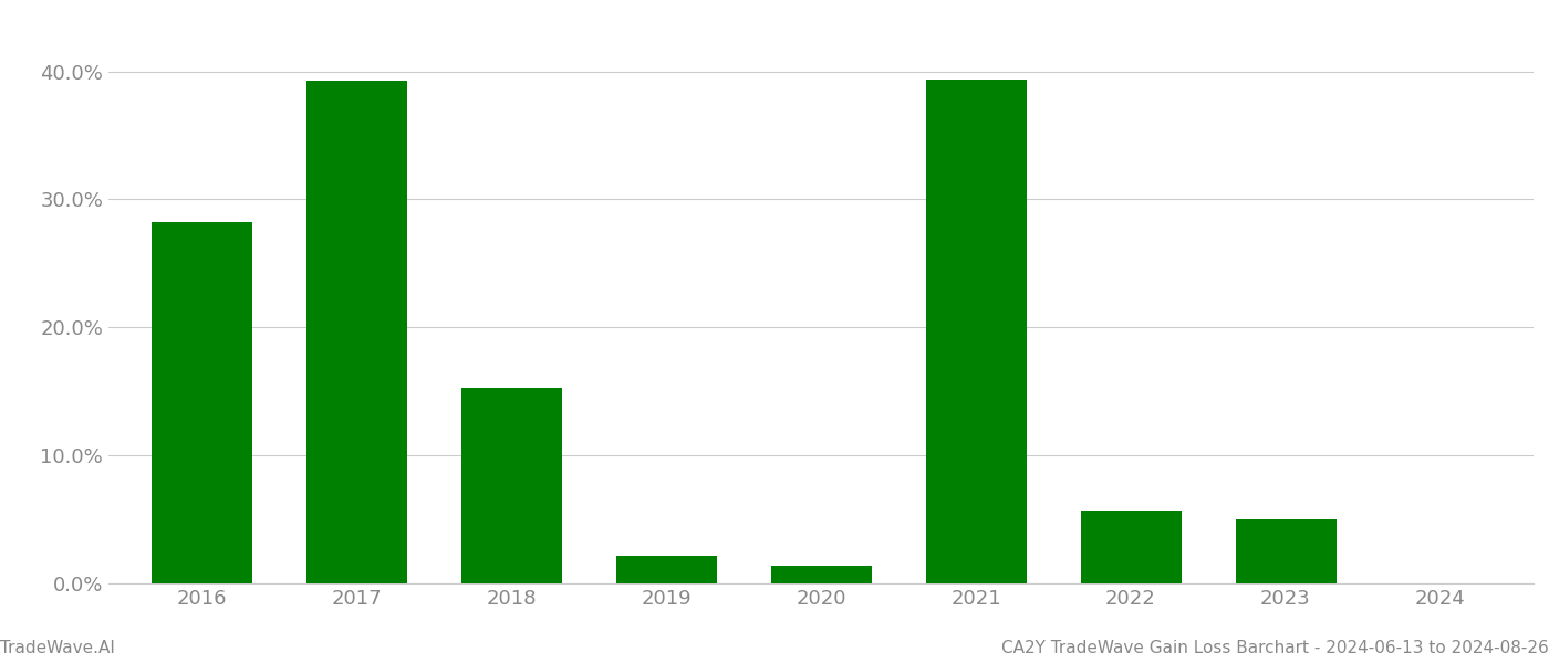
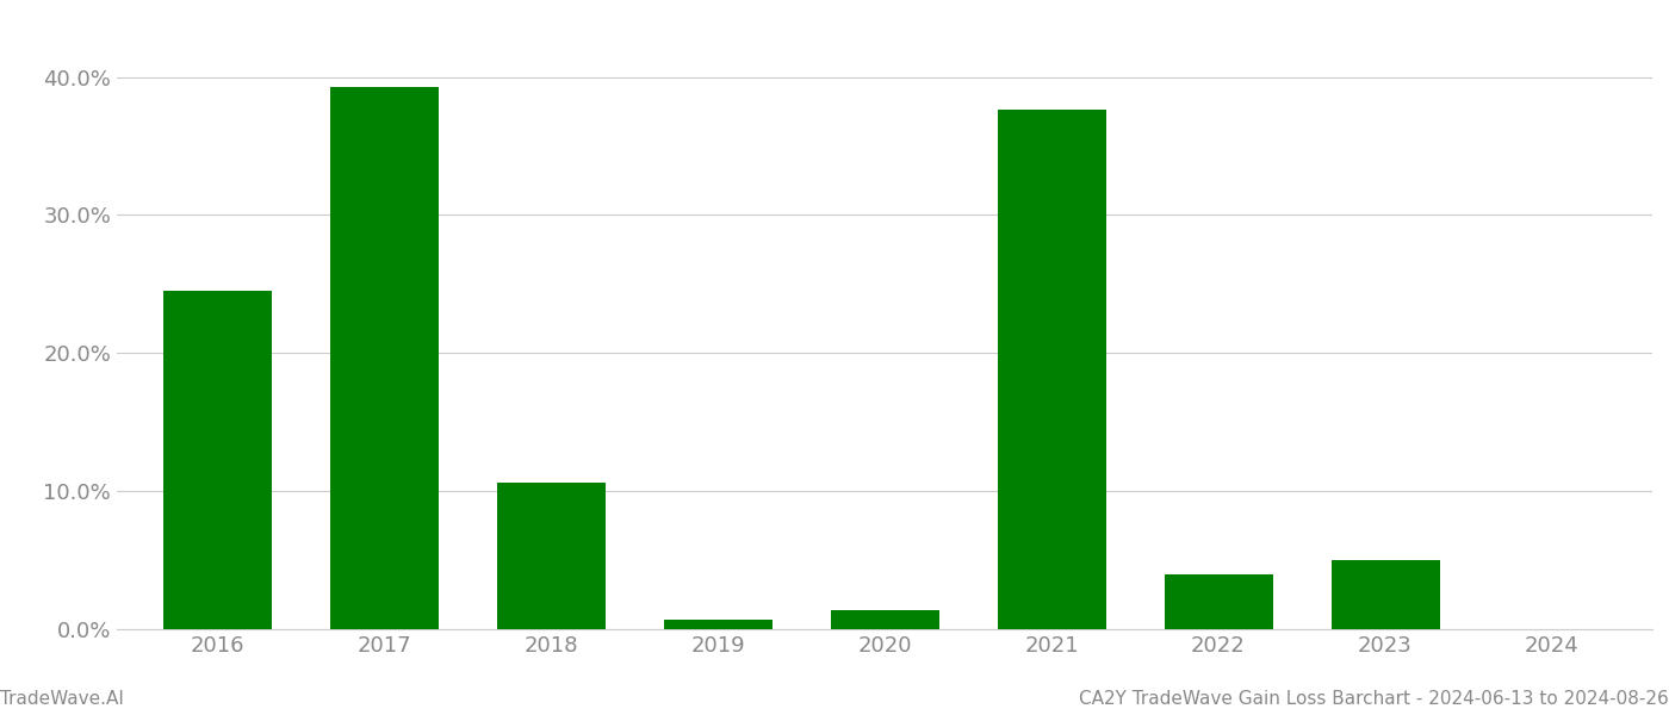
2016: 28.2% -> 24.5%
2018: 15.3% -> 10.6%
2019: 2.2% -> 0.7%
2021: 39.4% -> 37.6%
2022: 5.7% -> 4.0%
